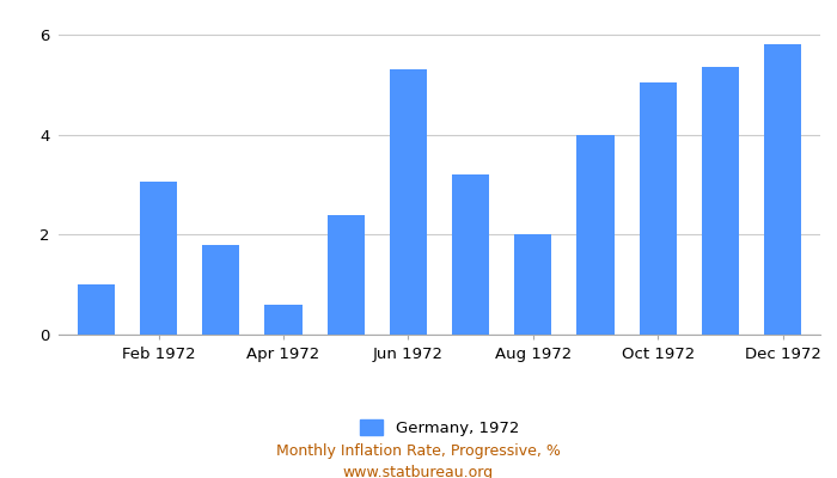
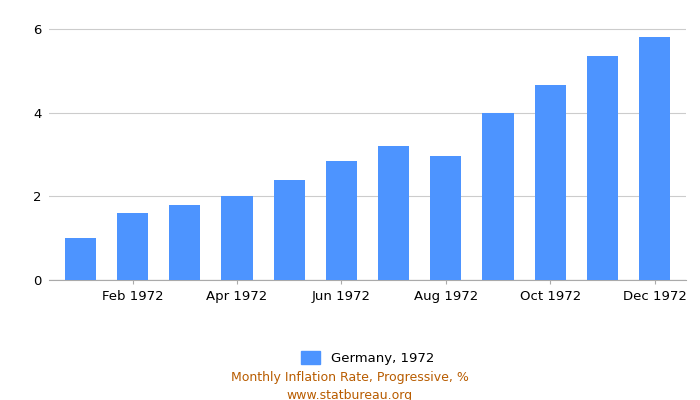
Feb 1972: 3.05 -> 1.60
Apr 1972: 0.60 -> 2.00
Jun 1972: 5.30 -> 2.85
Aug 1972: 2.00 -> 2.95
Oct 1972: 5.05 -> 4.65
